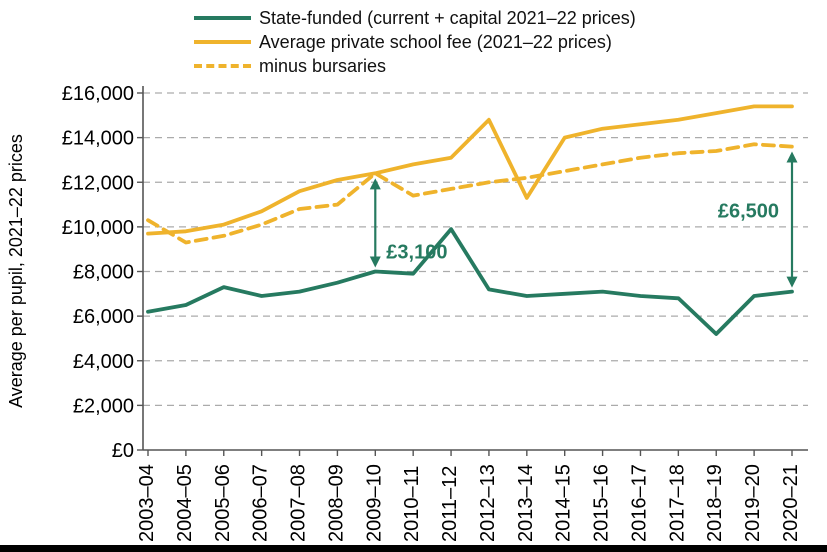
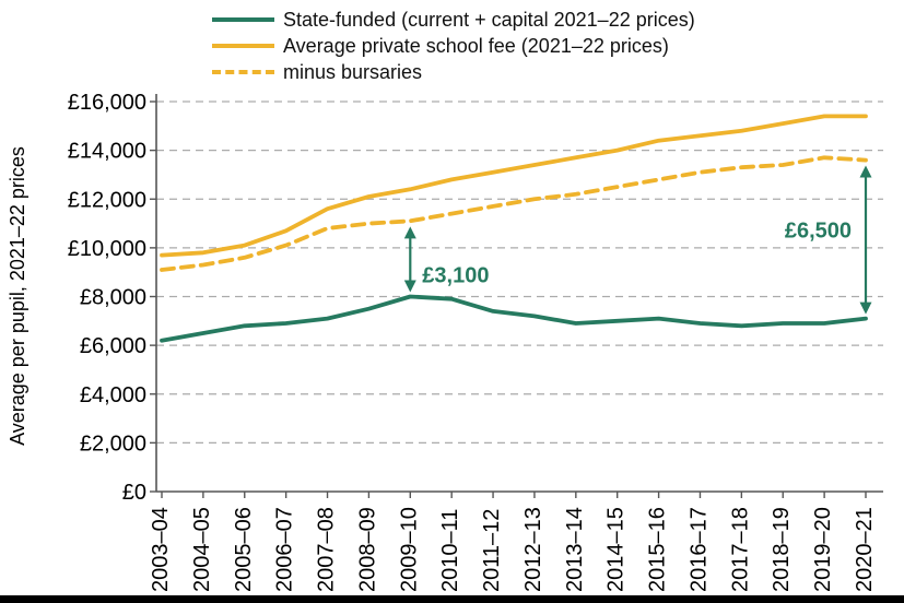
minus bursaries/2003–04: £10300 -> £9100
State-funded (current + capital 2021–22 prices)/2005–06: £7300 -> £6800
minus bursaries/2009–10: £12400 -> £11100
State-funded (current + capital 2021–22 prices)/2011–12: £9900 -> £7400
Average private school fee (2021–22 prices)/2012–13: £14800 -> £13400
Average private school fee (2021–22 prices)/2013–14: £11300 -> £13700
State-funded (current + capital 2021–22 prices)/2018–19: £5200 -> £6900
